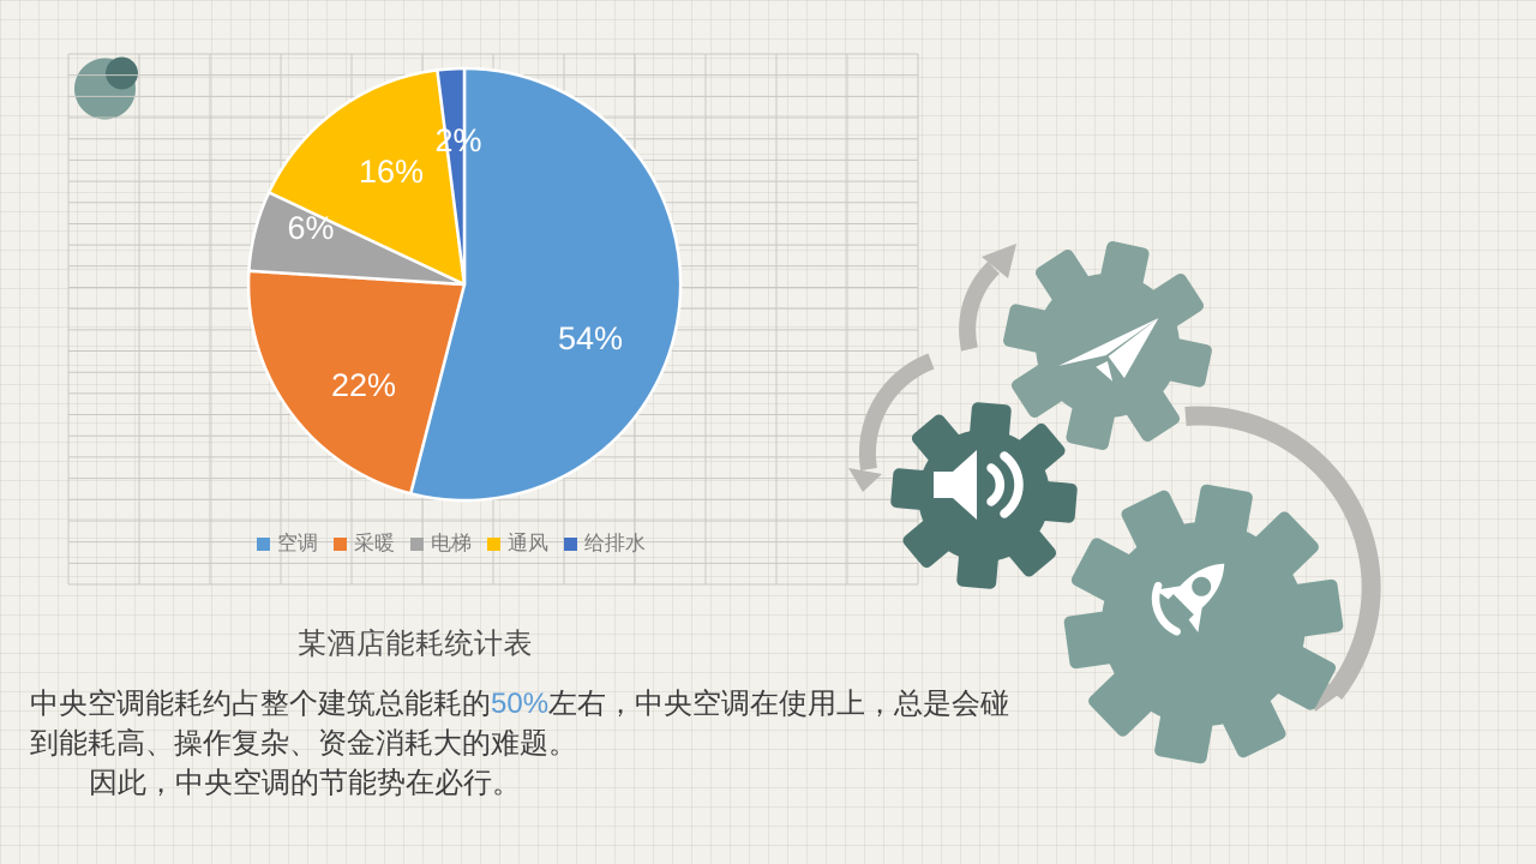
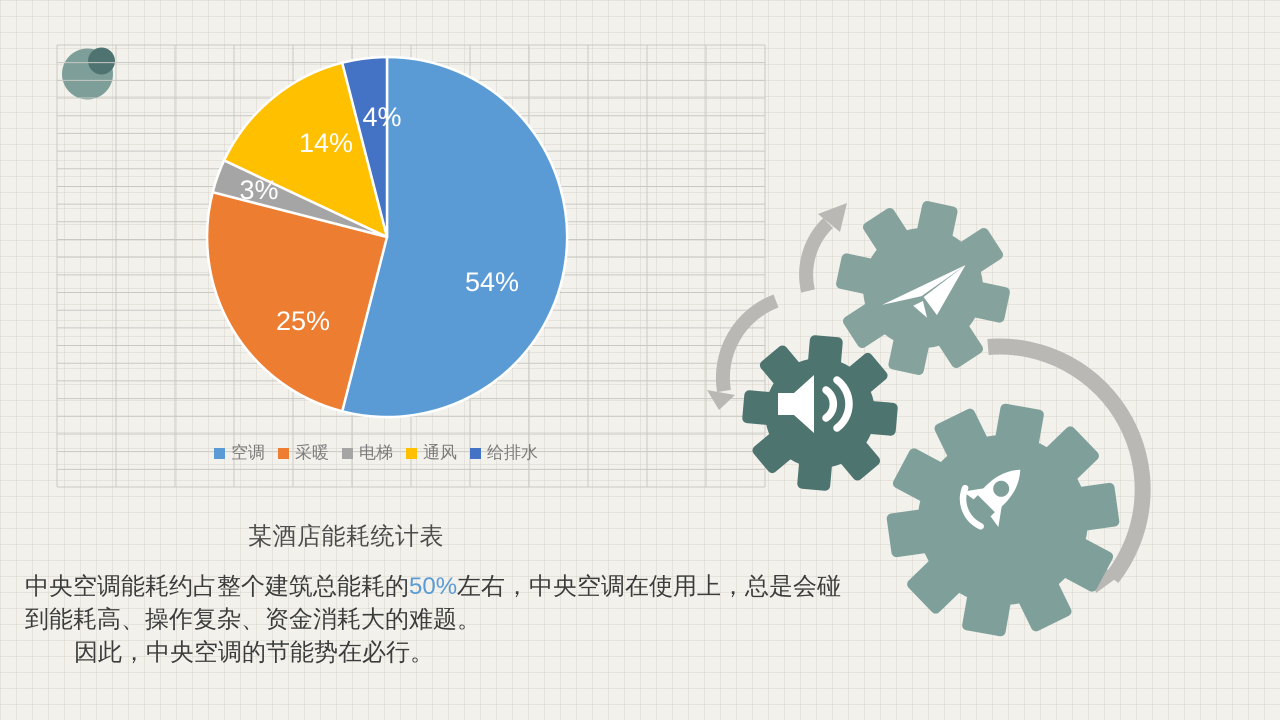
采暖: 22% -> 25%
电梯: 6% -> 3%
通风: 16% -> 14%
给排水: 2% -> 4%
